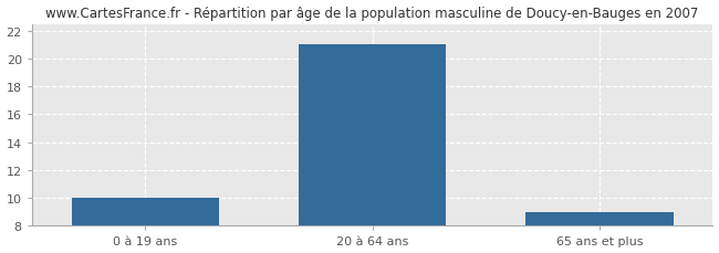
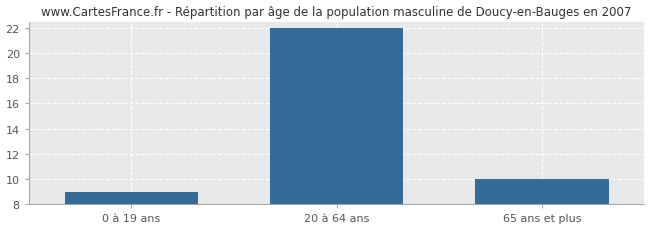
0 à 19 ans: 10 -> 9
20 à 64 ans: 21 -> 22
65 ans et plus: 9 -> 10
